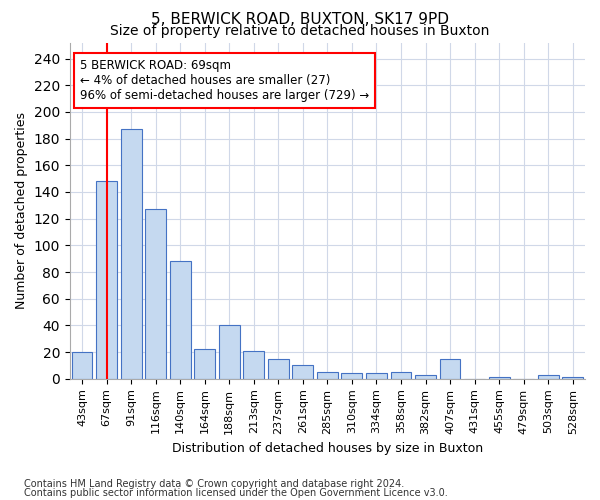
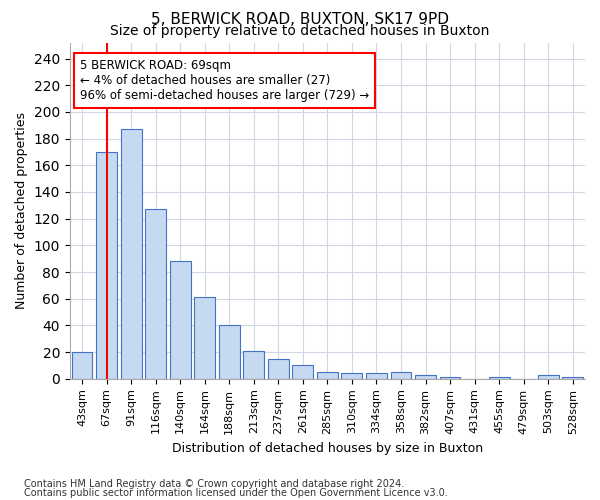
67sqm: 148 -> 170
164sqm: 22 -> 61
407sqm: 15 -> 1
